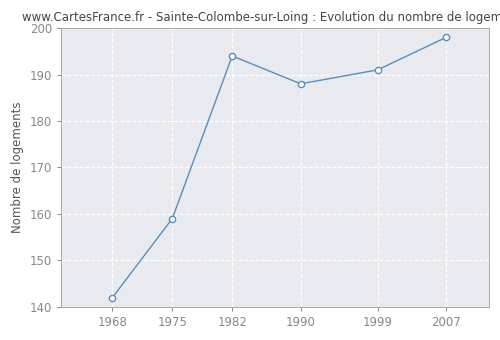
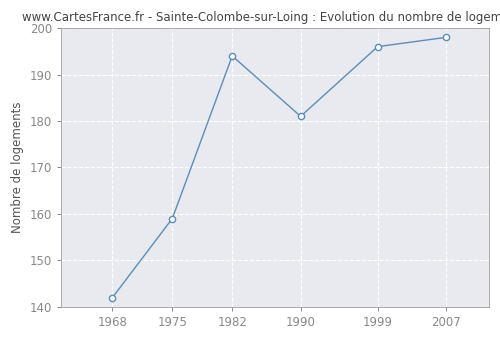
1990: 188 -> 181
1999: 191 -> 196
